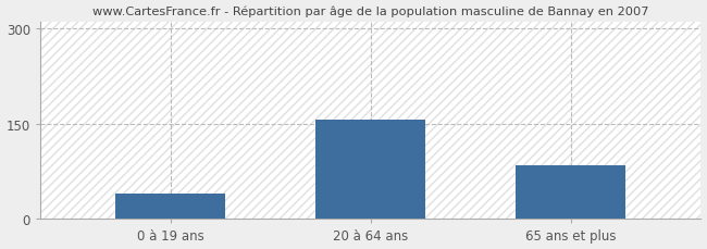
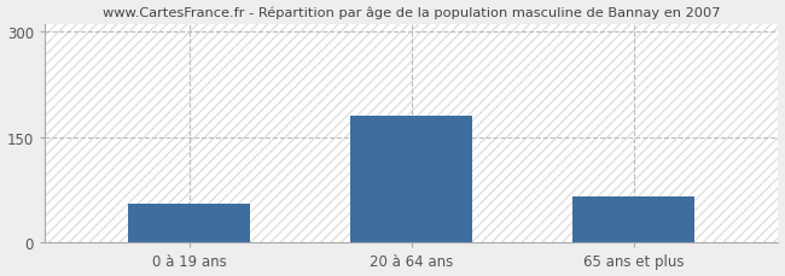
0 à 19 ans: 40 -> 55
20 à 64 ans: 156 -> 180
65 ans et plus: 84 -> 65
